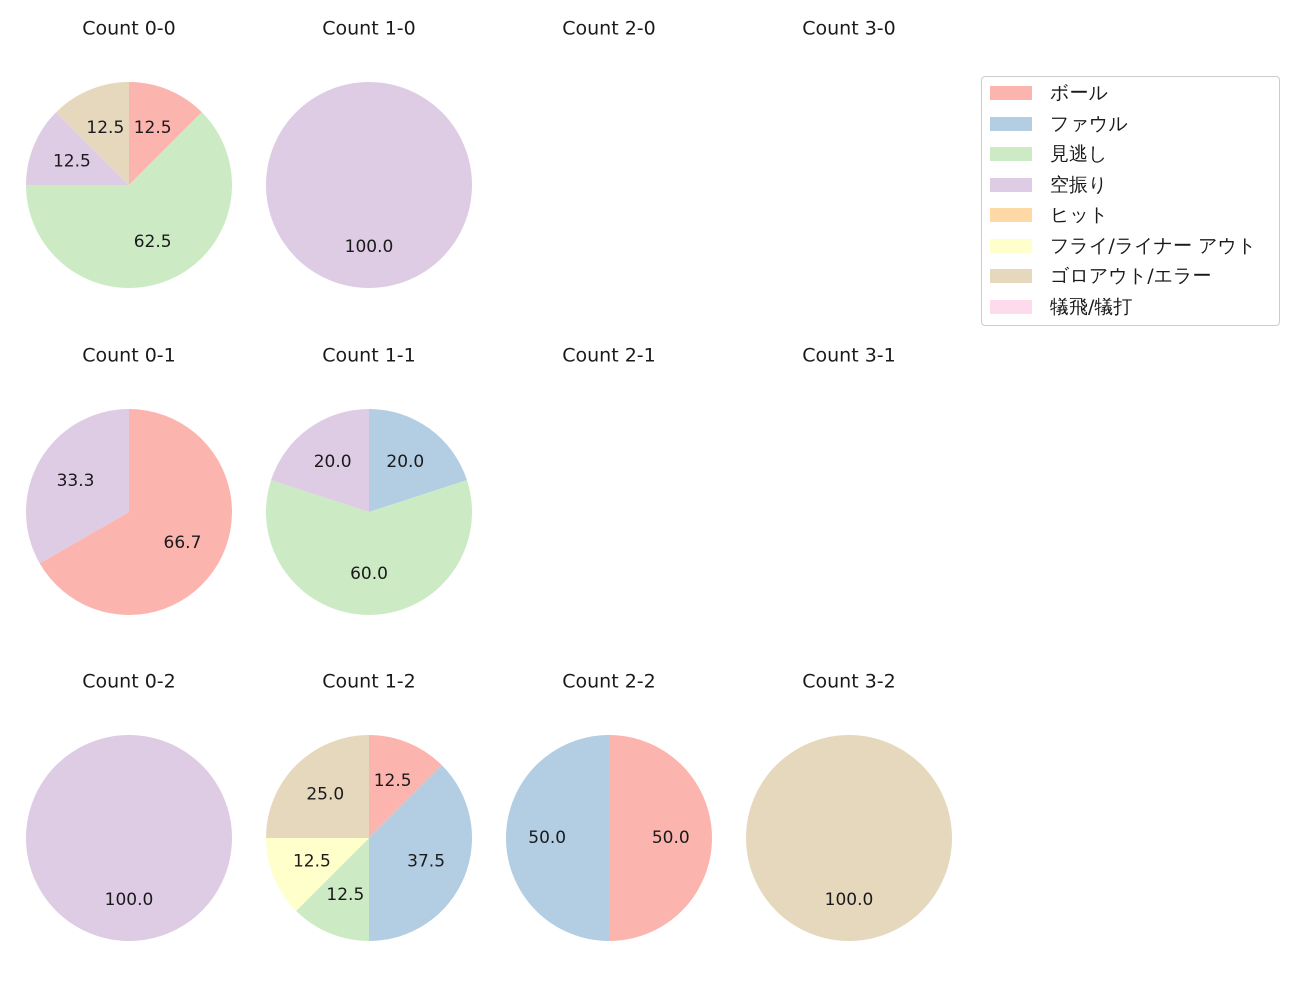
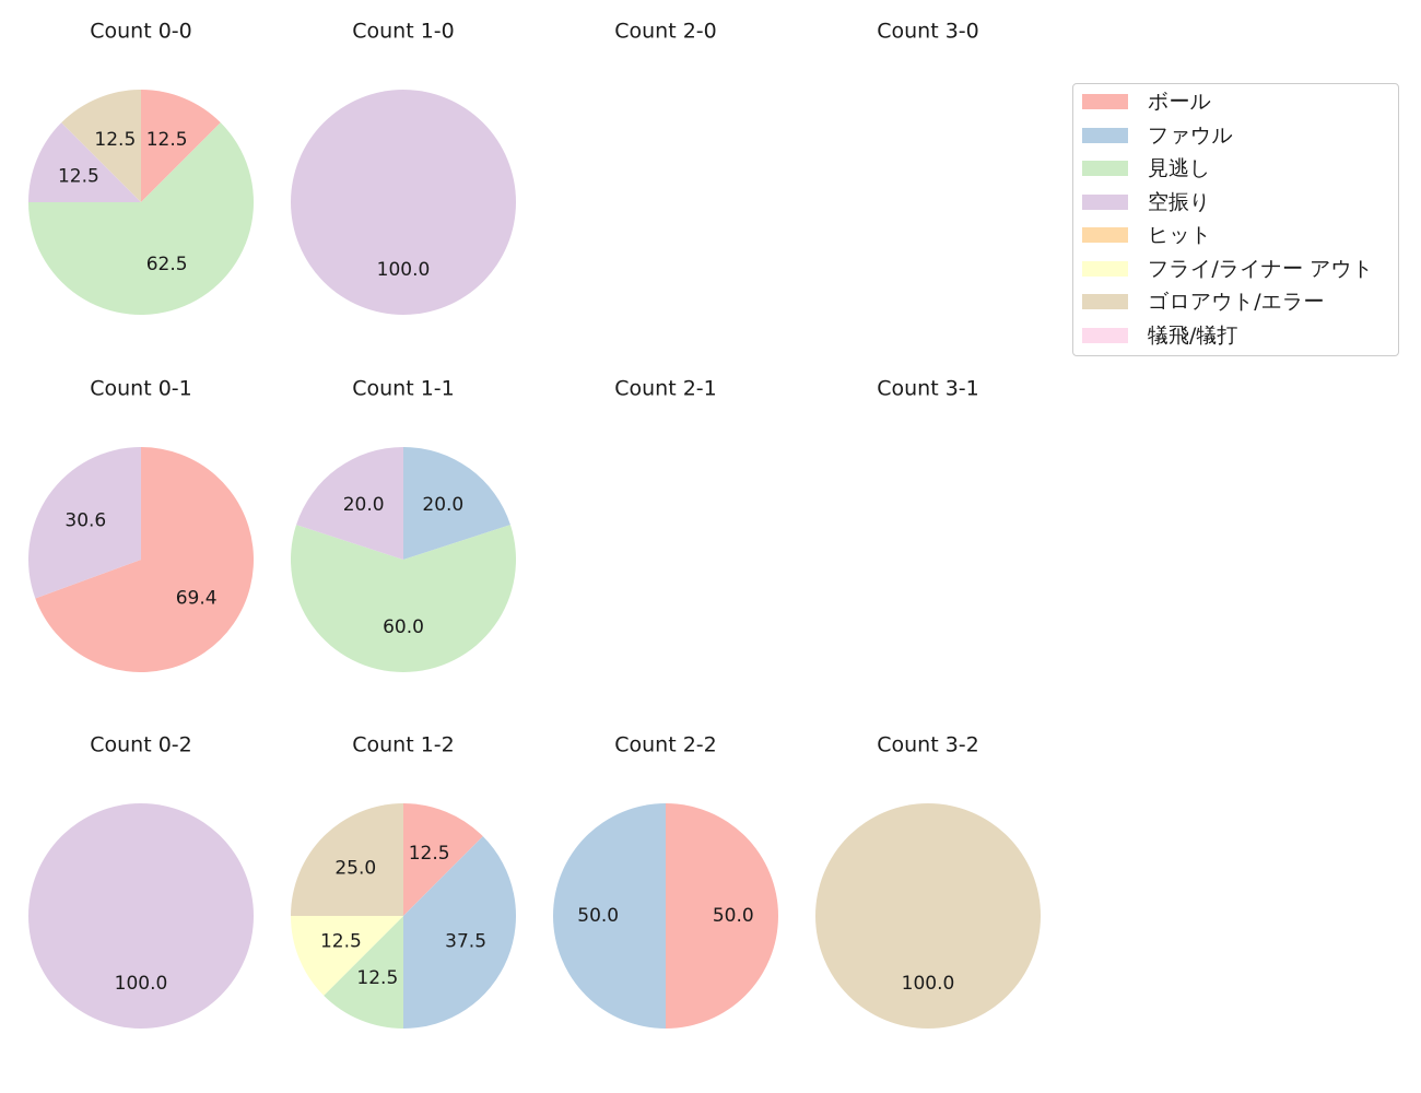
Count 0-1/ボール: 66.7 -> 69.4
Count 0-1/空振り: 33.3 -> 30.6
